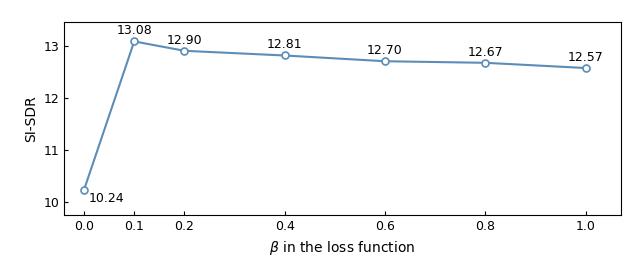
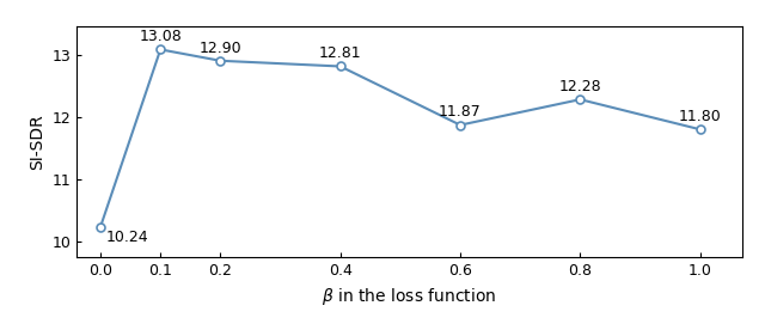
0.6: 12.70 -> 11.87
0.8: 12.67 -> 12.28
1.0: 12.57 -> 11.80
